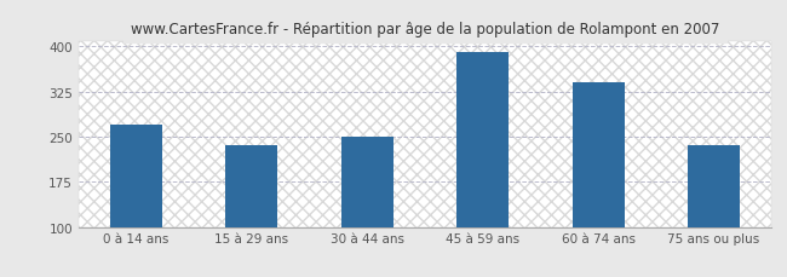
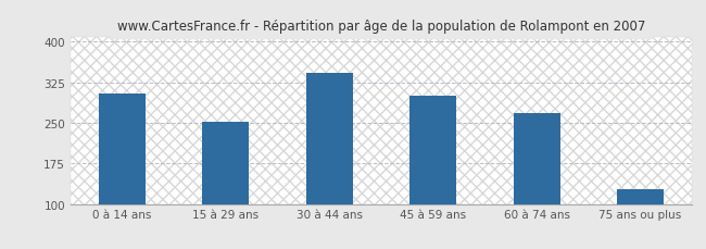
0 à 14 ans: 270 -> 305
15 à 29 ans: 235 -> 253
30 à 44 ans: 250 -> 342
45 à 59 ans: 390 -> 300
60 à 74 ans: 340 -> 268
75 ans ou plus: 235 -> 128
